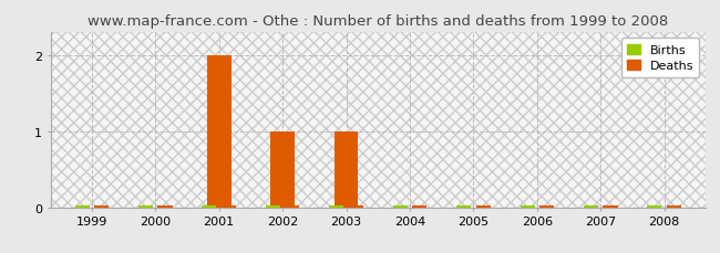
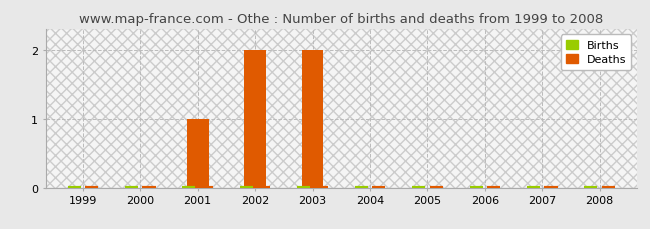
Deaths/2001: 2 -> 1
Deaths/2002: 1 -> 2
Deaths/2003: 1 -> 2
